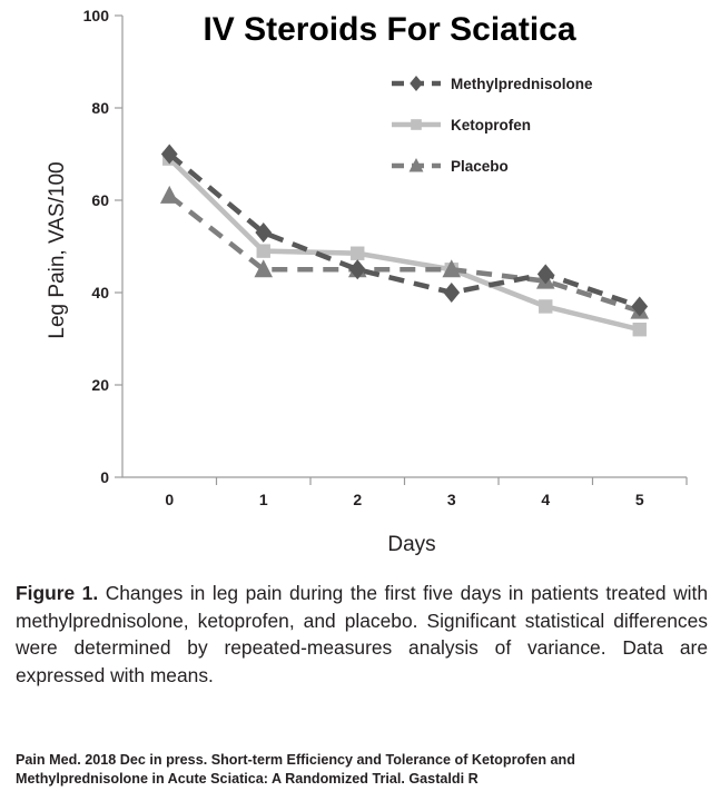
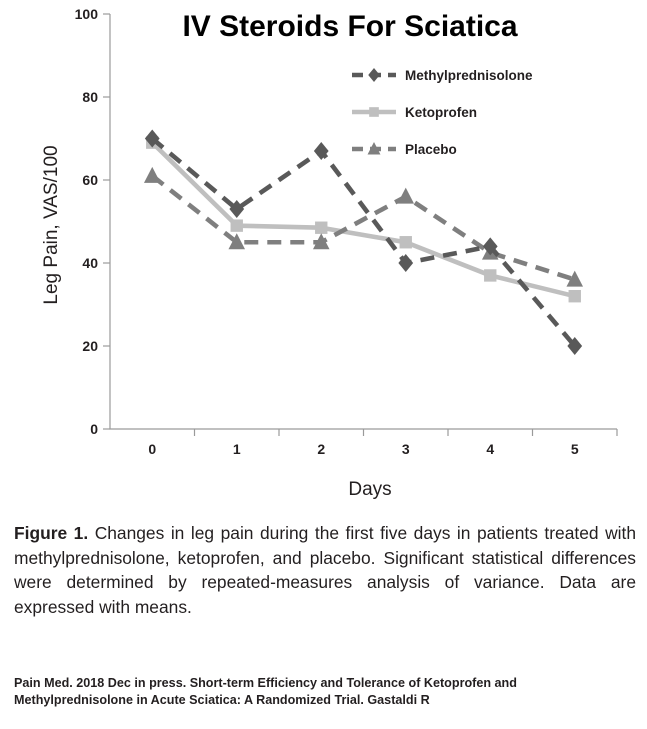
Methylprednisolone/2: 45 -> 67
Placebo/3: 45 -> 56
Methylprednisolone/5: 37 -> 20
